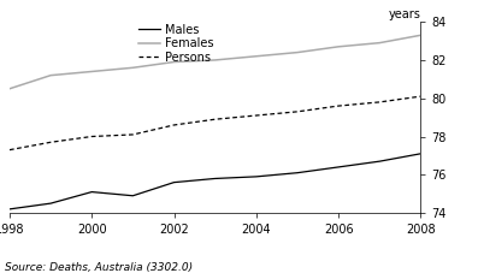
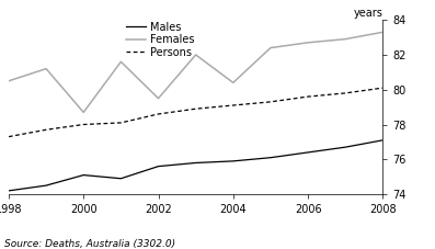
Females/2000: 81.4 -> 78.7
Females/2002: 81.9 -> 79.5
Females/2004: 82.2 -> 80.4
